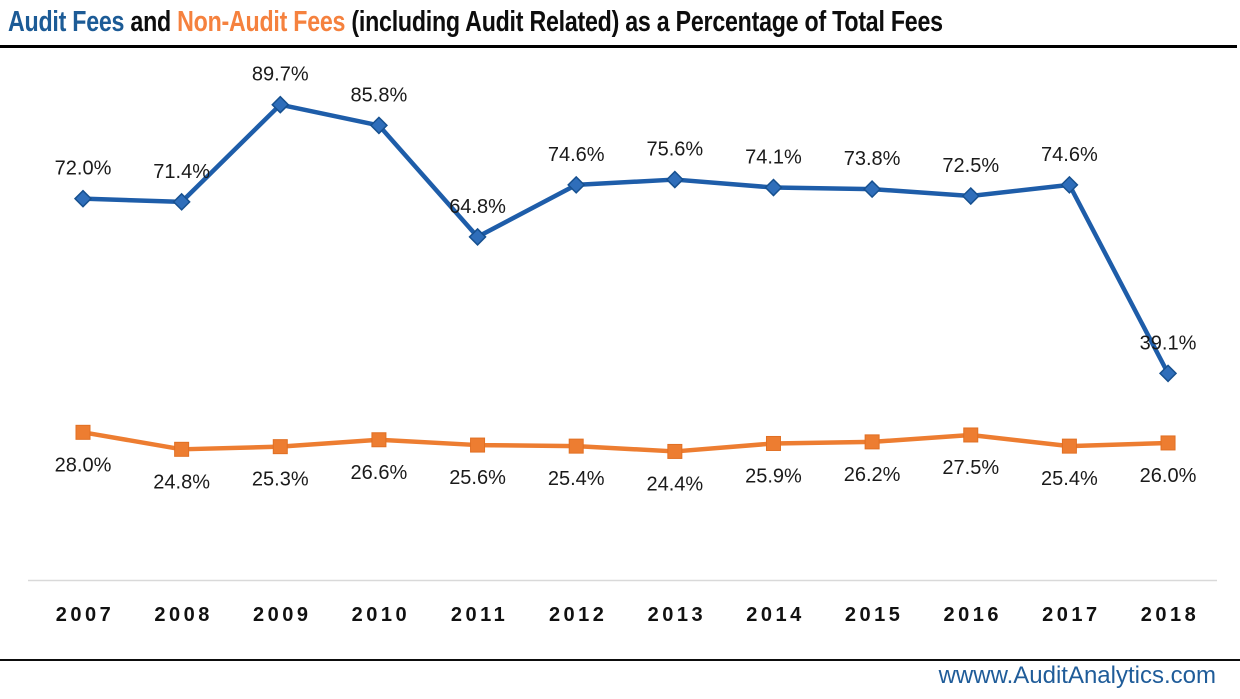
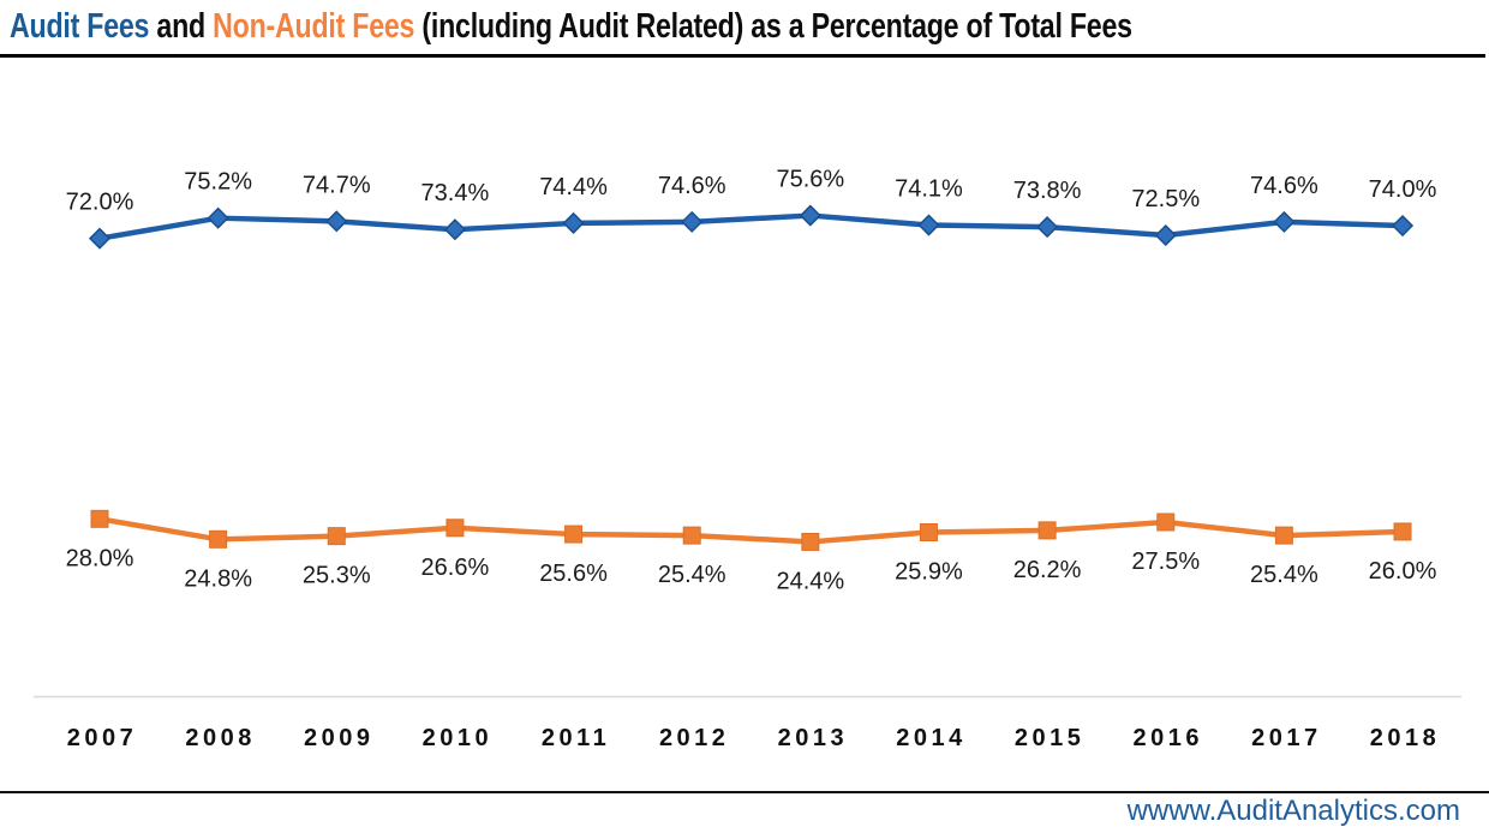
Audit Fees/2008: 71.4% -> 75.2%
Audit Fees/2009: 89.7% -> 74.7%
Audit Fees/2010: 85.8% -> 73.4%
Audit Fees/2011: 64.8% -> 74.4%
Audit Fees/2018: 39.1% -> 74.0%
